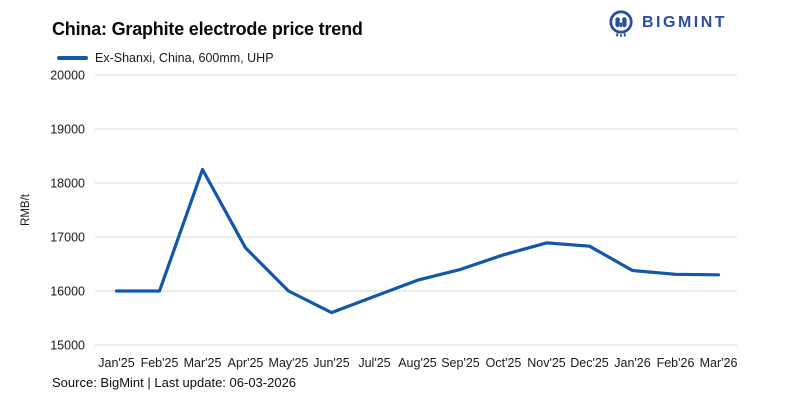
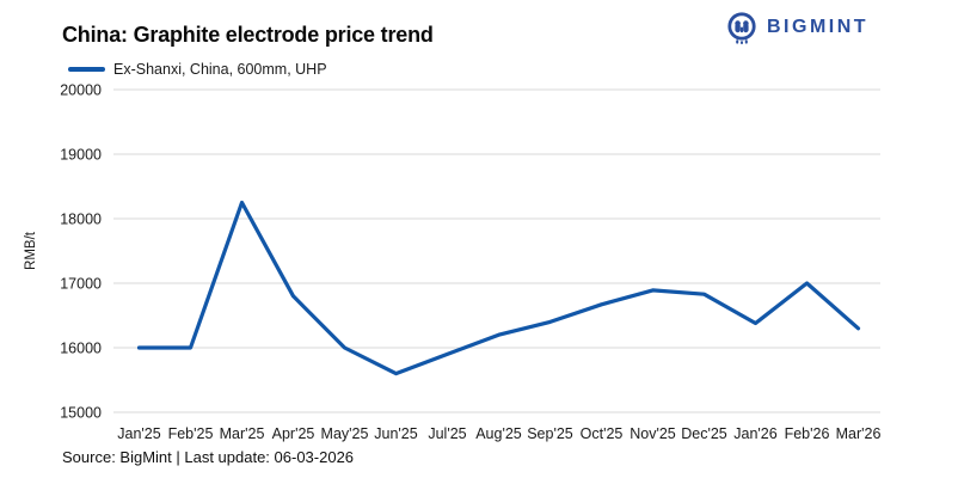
Feb'26: 16300 -> 17000
